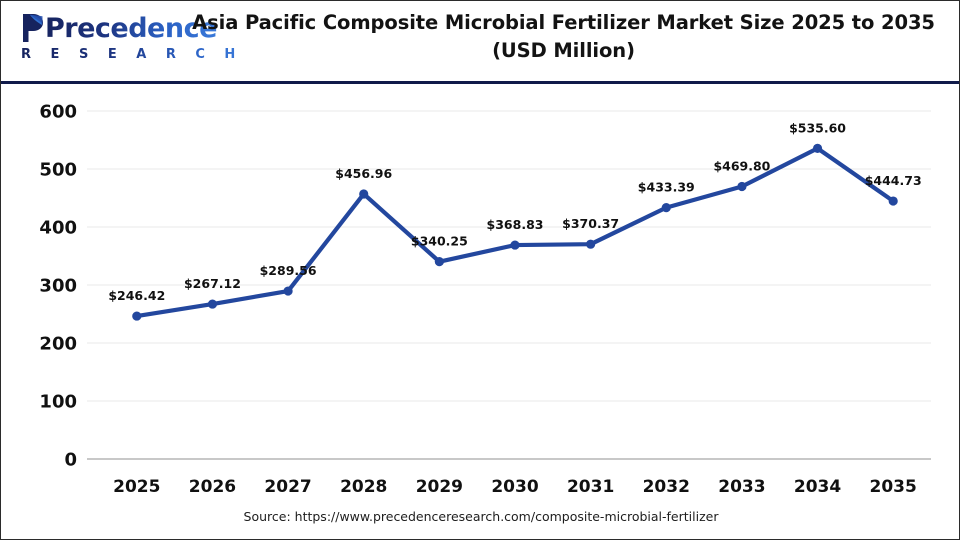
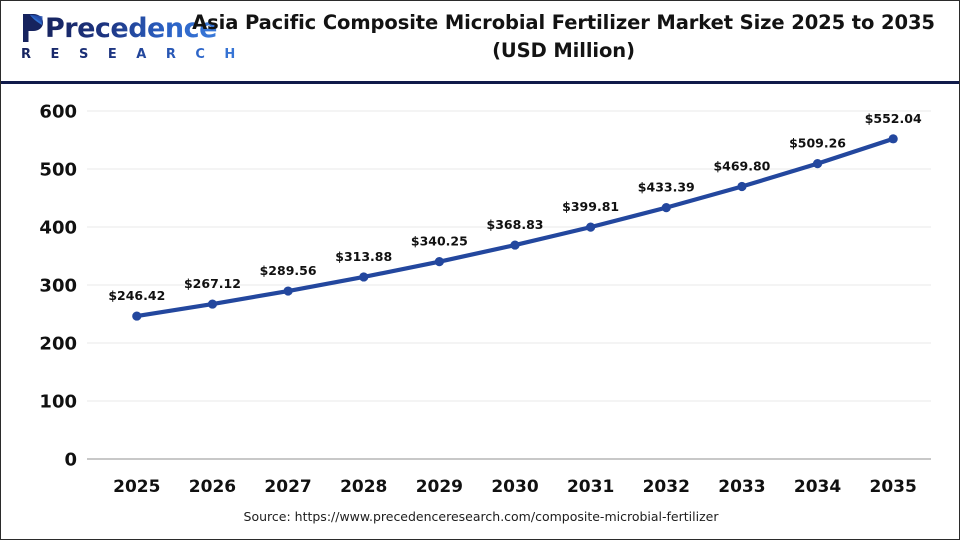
2028: $456.96 -> $313.88
2031: $370.37 -> $399.81
2034: $535.60 -> $509.26
2035: $444.73 -> $552.04
